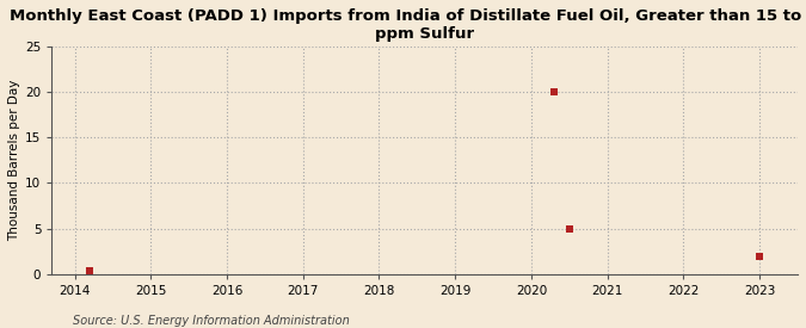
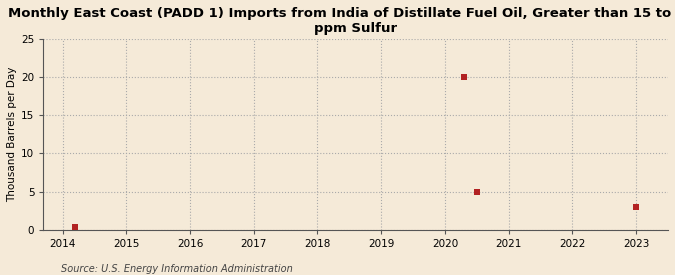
2023: 2.0 -> 3.0
